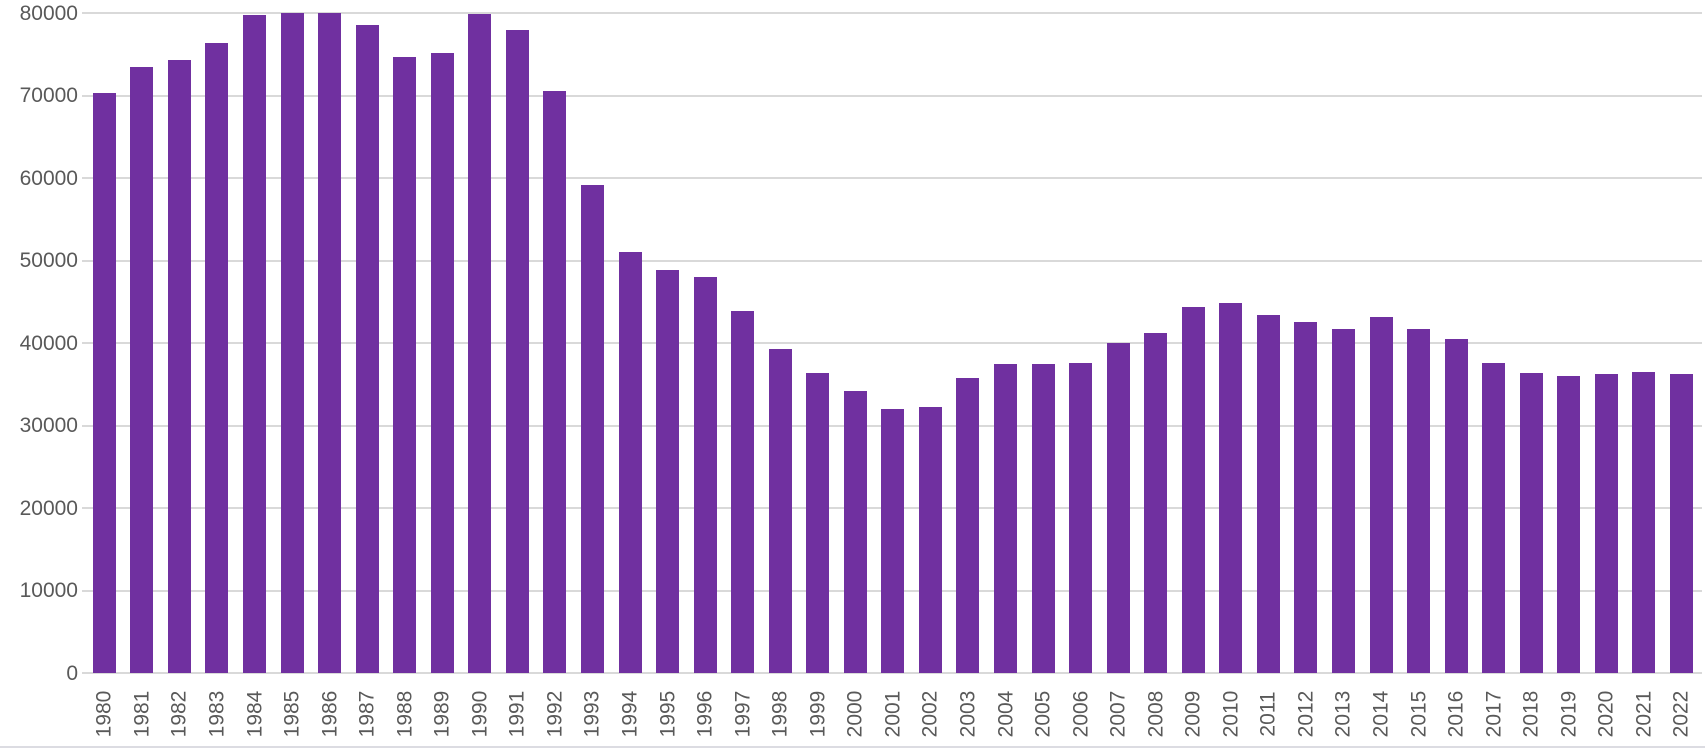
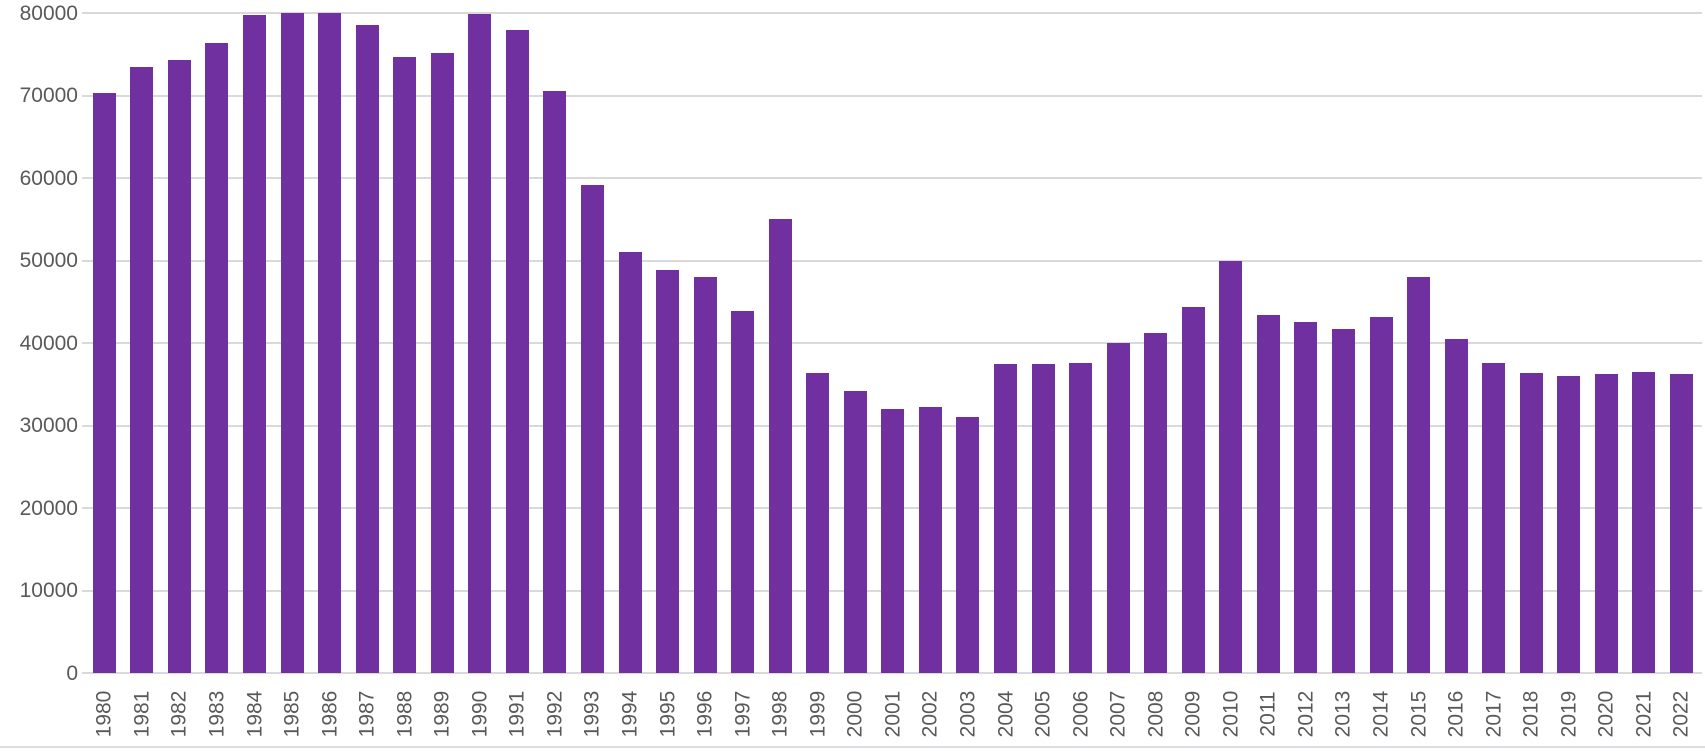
1998: 39000 -> 55000
2003: 36000 -> 31000
2010: 45000 -> 50000
2015: 42000 -> 48000
